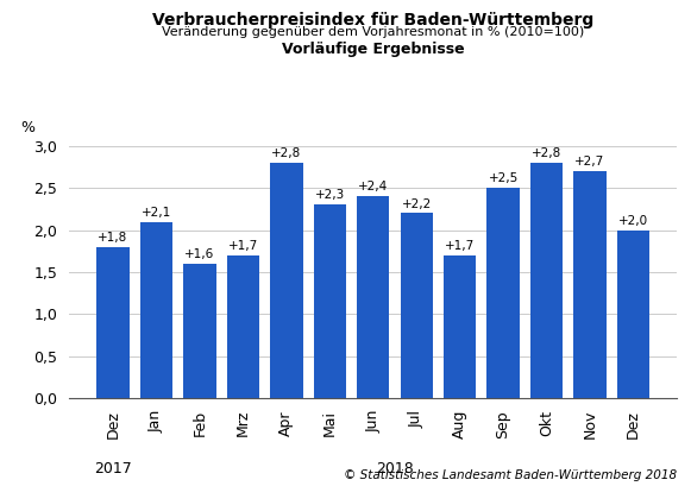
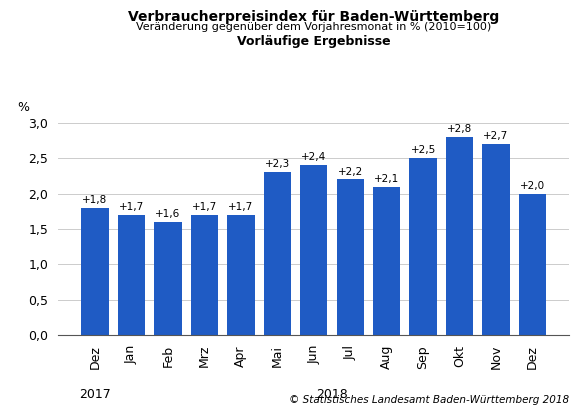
Jan: +2,1 -> +1,7
Apr: +2,8 -> +1,7
Aug: +1,7 -> +2,1
